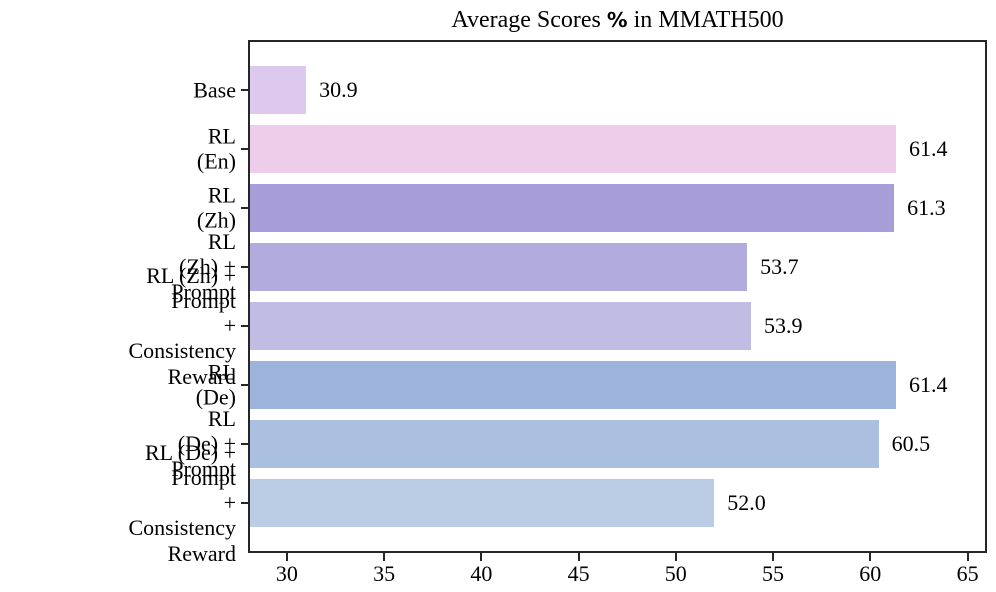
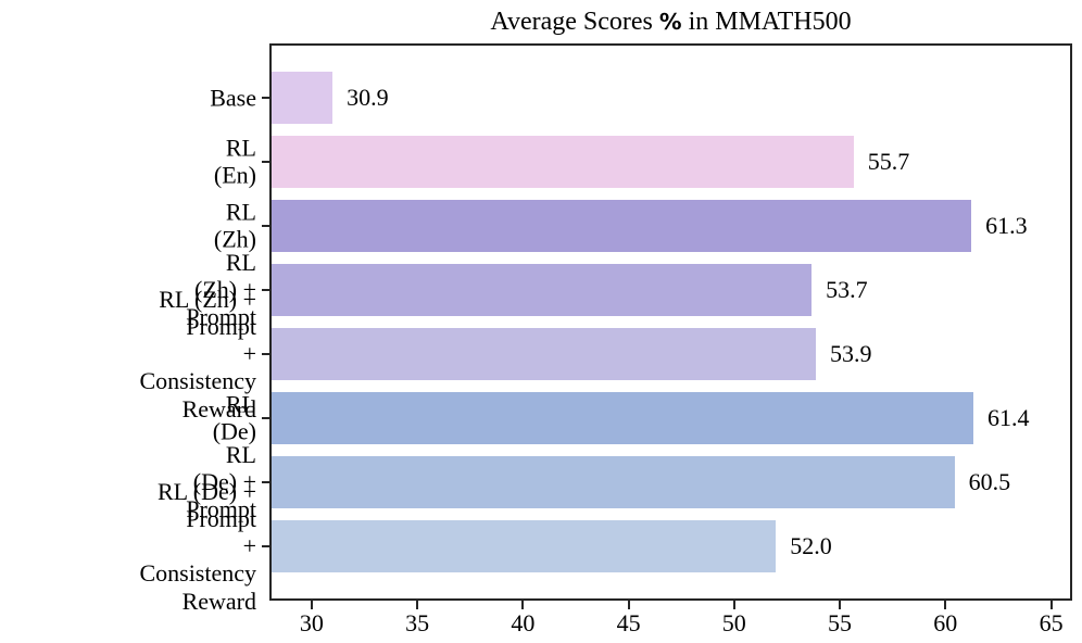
RL (En): 61.4 -> 55.7
